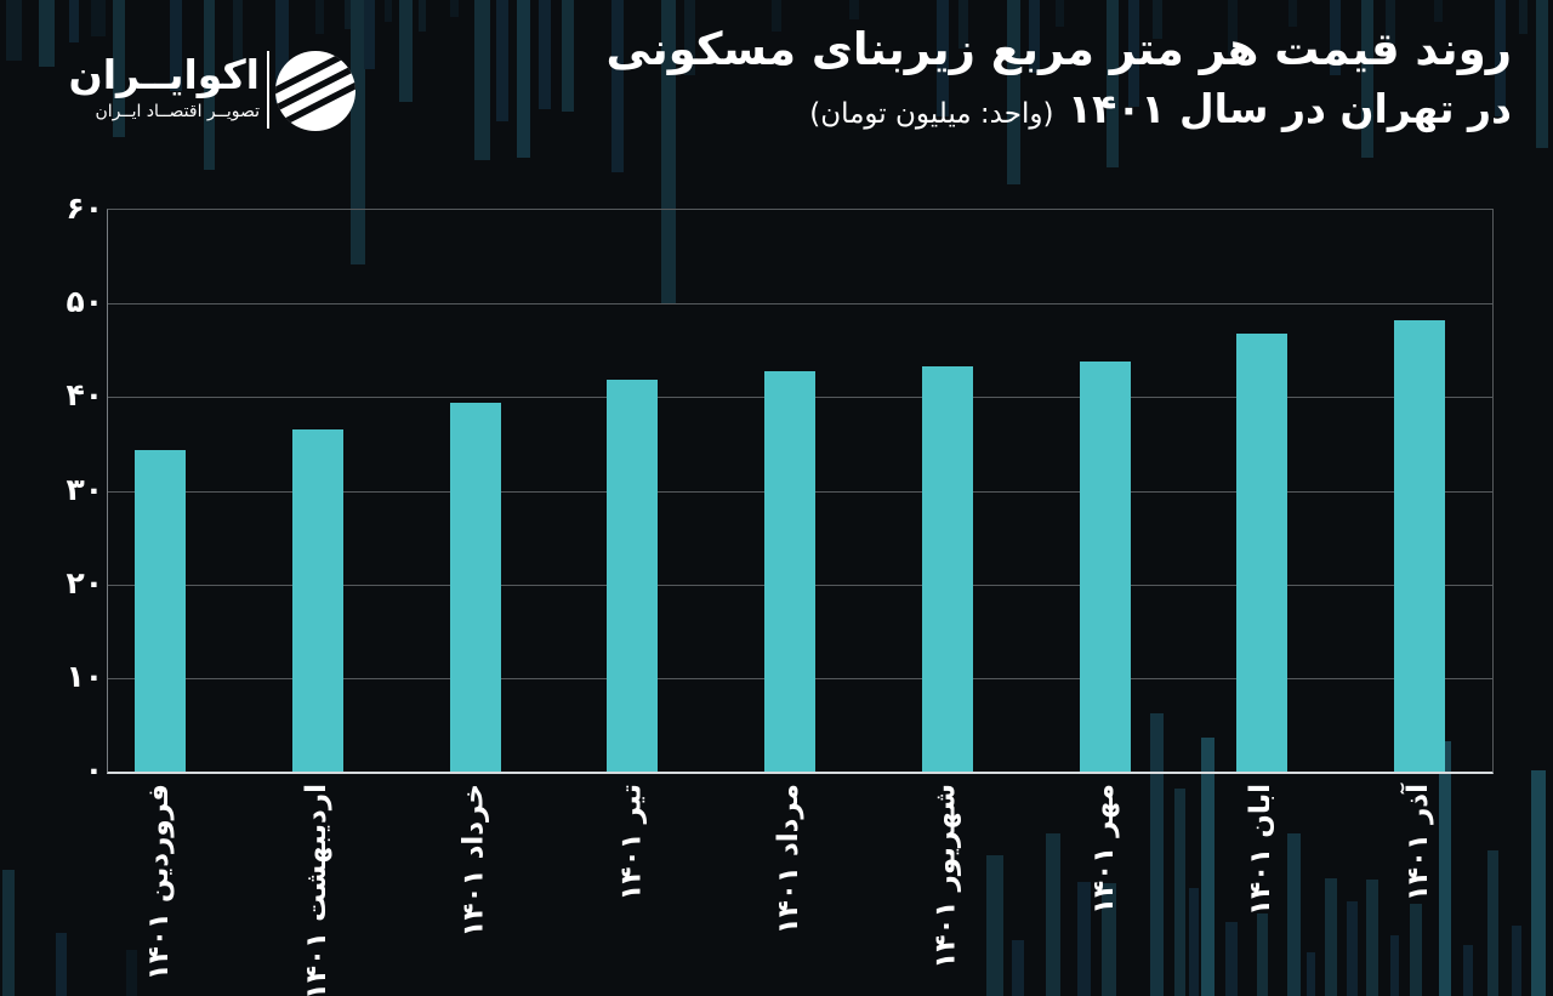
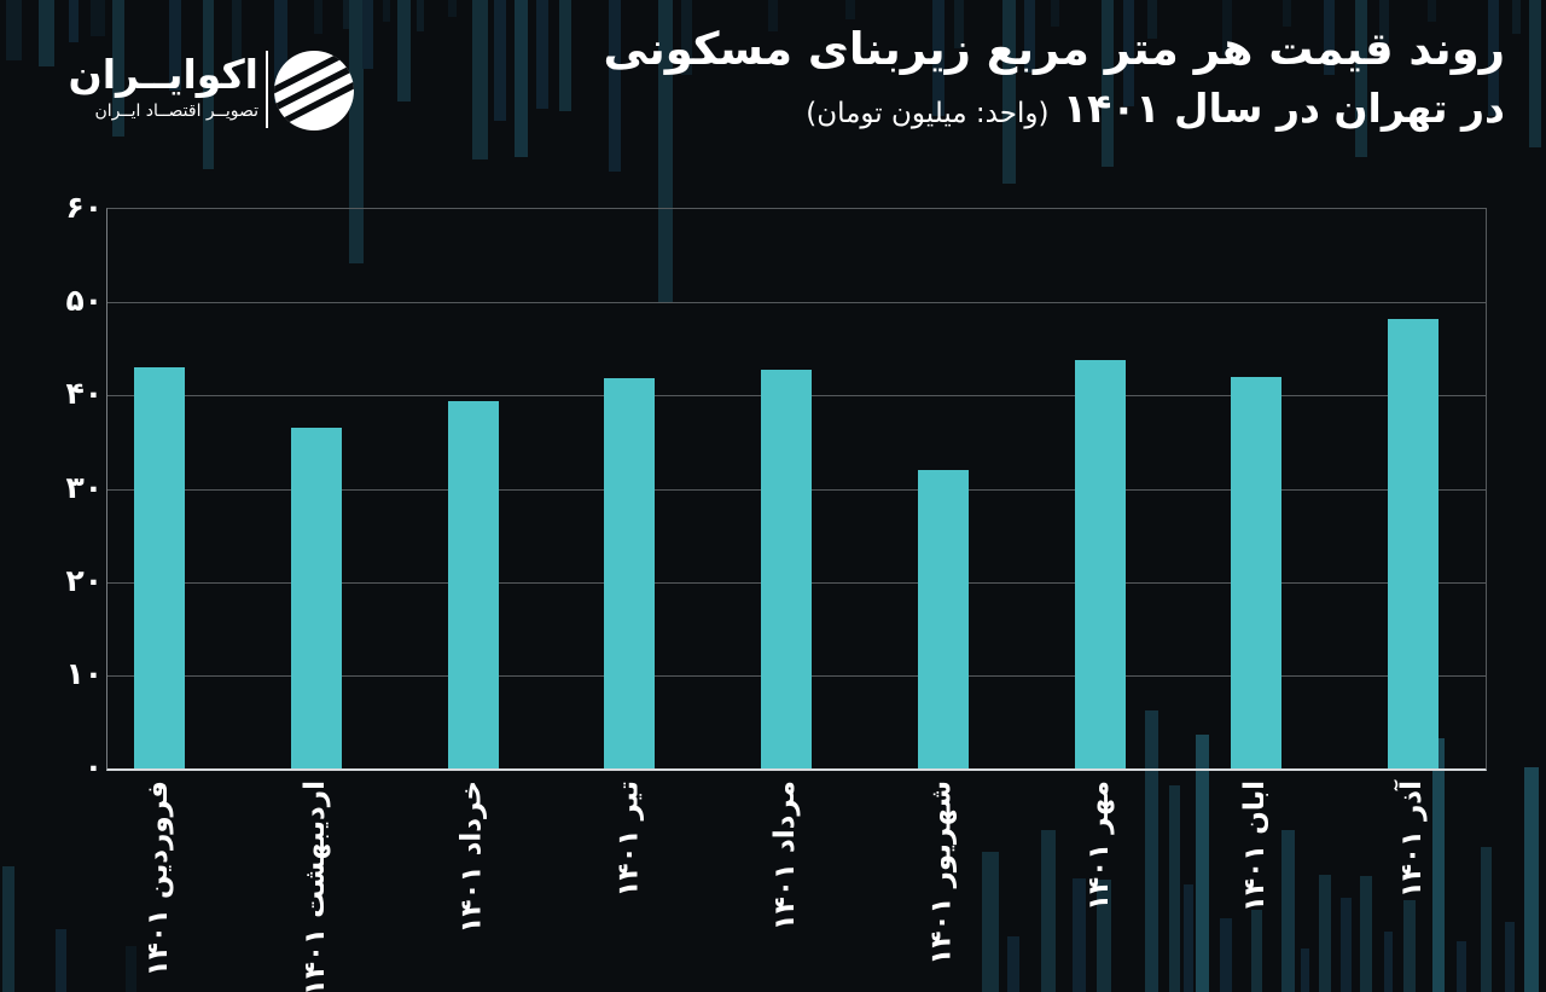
فروردین ۱۴۰۱: 34 -> 43
شهریور ۱۴۰۱: 43 -> 32
ابان ۱۴۰۱: 47 -> 42
